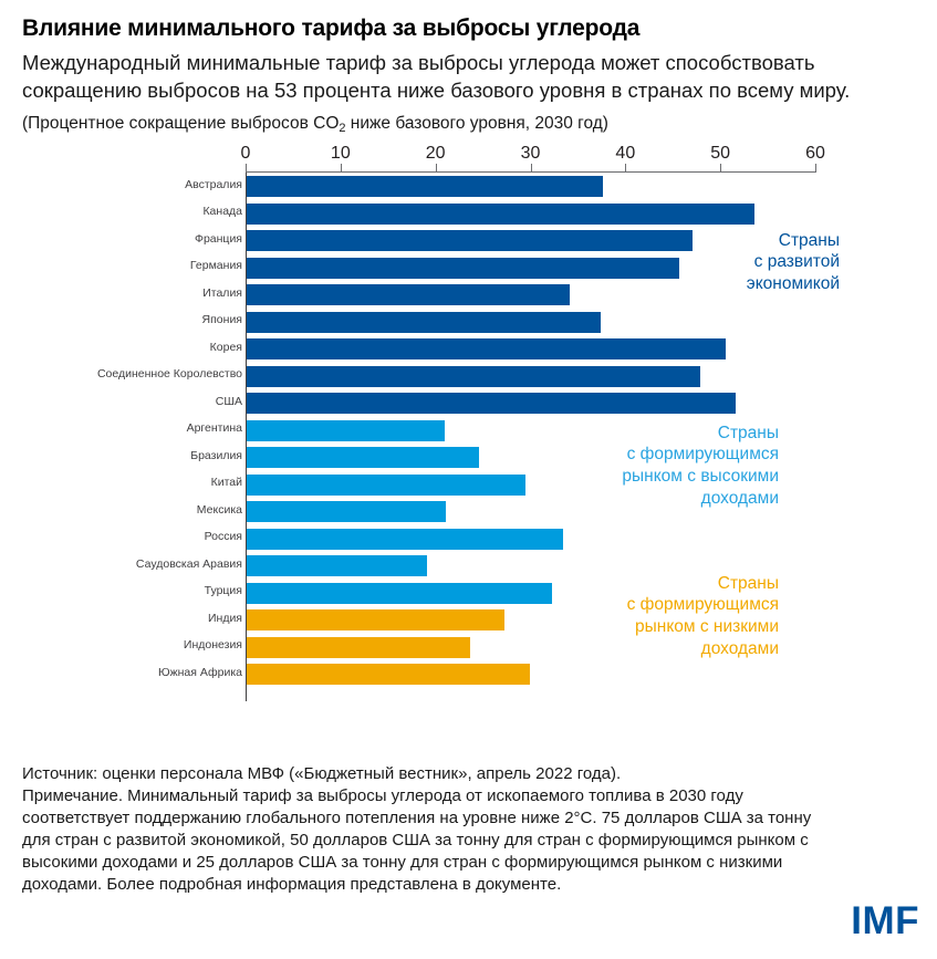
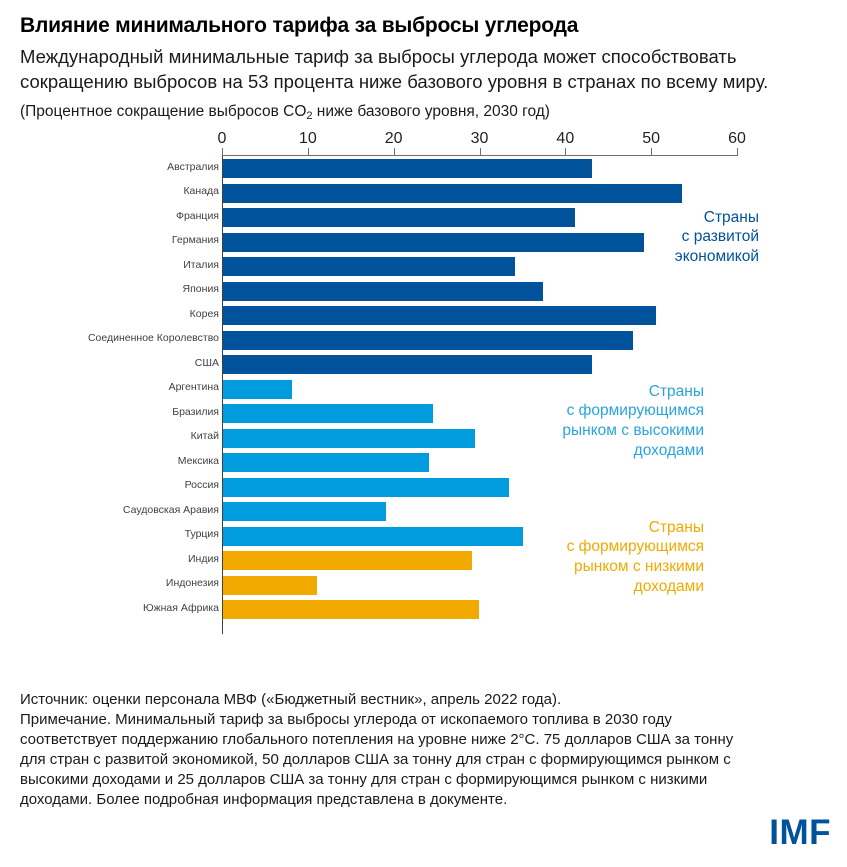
Австралия: 38 -> 43
Франция: 47 -> 41
Германия: 46 -> 49
США: 52 -> 43
Аргентина: 21 -> 8
Мексика: 21 -> 24
Турция: 32 -> 35
Индия: 27 -> 29
Индонезия: 24 -> 11
